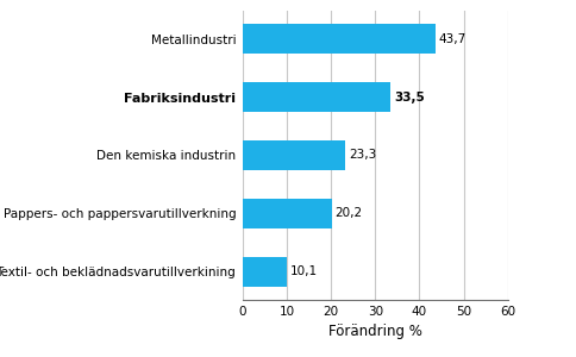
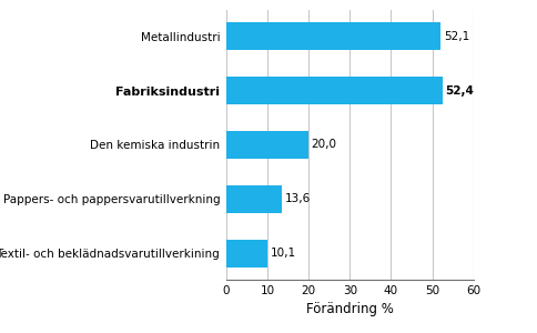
Metallindustri: 43,7 -> 52,1
Fabriksindustri: 33,5 -> 52,4
Den kemiska industrin: 23,3 -> 20,0
Pappers- och pappersvarutillverkning: 20,2 -> 13,6
